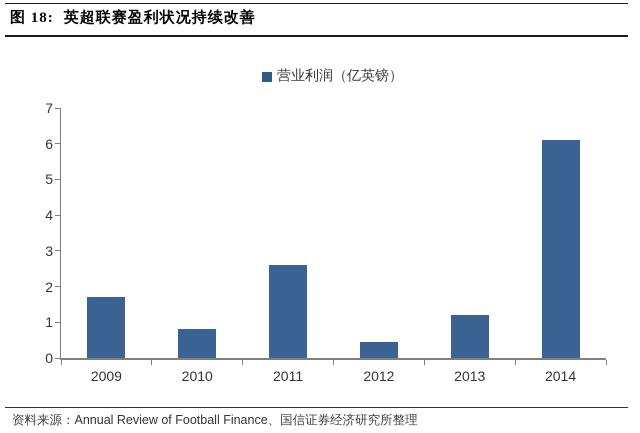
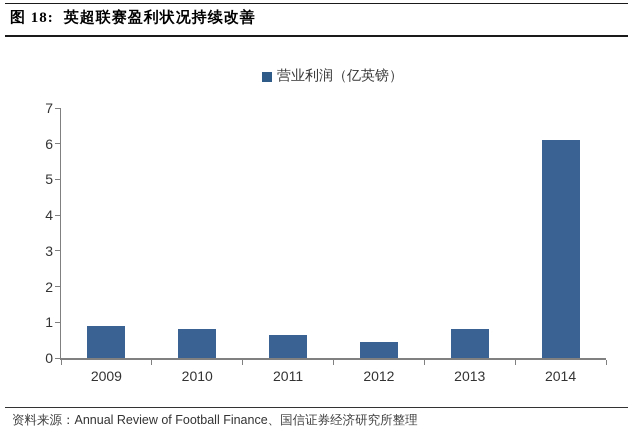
2009: 1.7 -> 0.9
2011: 2.6 -> 0.7
2013: 1.2 -> 0.8
